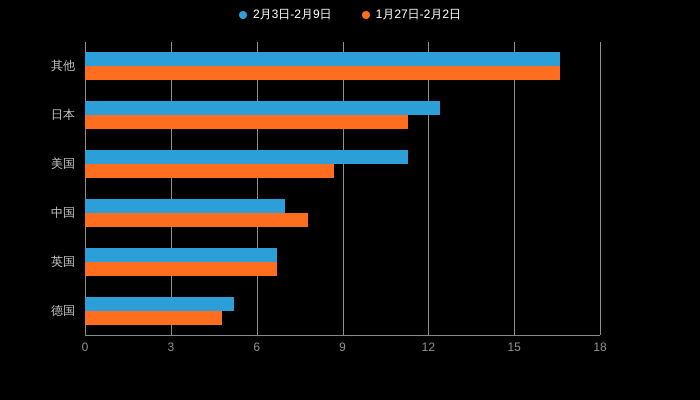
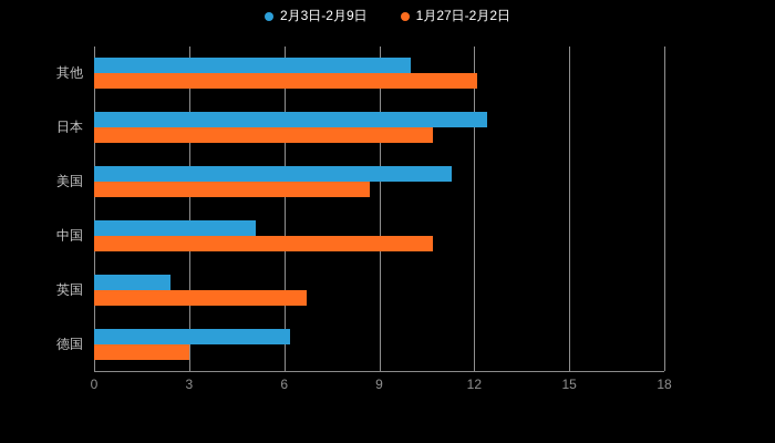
2月3日-2月9日/其他: 16.6 -> 10.0
1月27日-2月2日/其他: 16.6 -> 12.1
1月27日-2月2日/日本: 11.3 -> 10.7
2月3日-2月9日/中国: 7.0 -> 5.1
1月27日-2月2日/中国: 7.8 -> 10.7
2月3日-2月9日/英国: 6.7 -> 2.4
2月3日-2月9日/德国: 5.2 -> 6.2
1月27日-2月2日/德国: 4.8 -> 3.0
